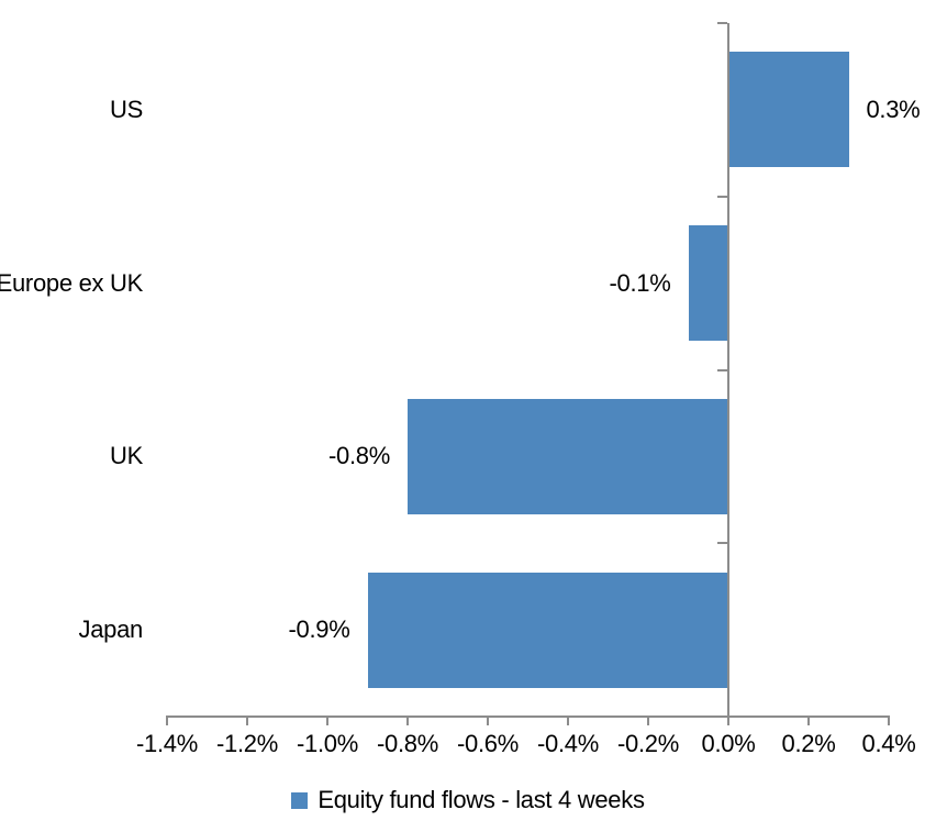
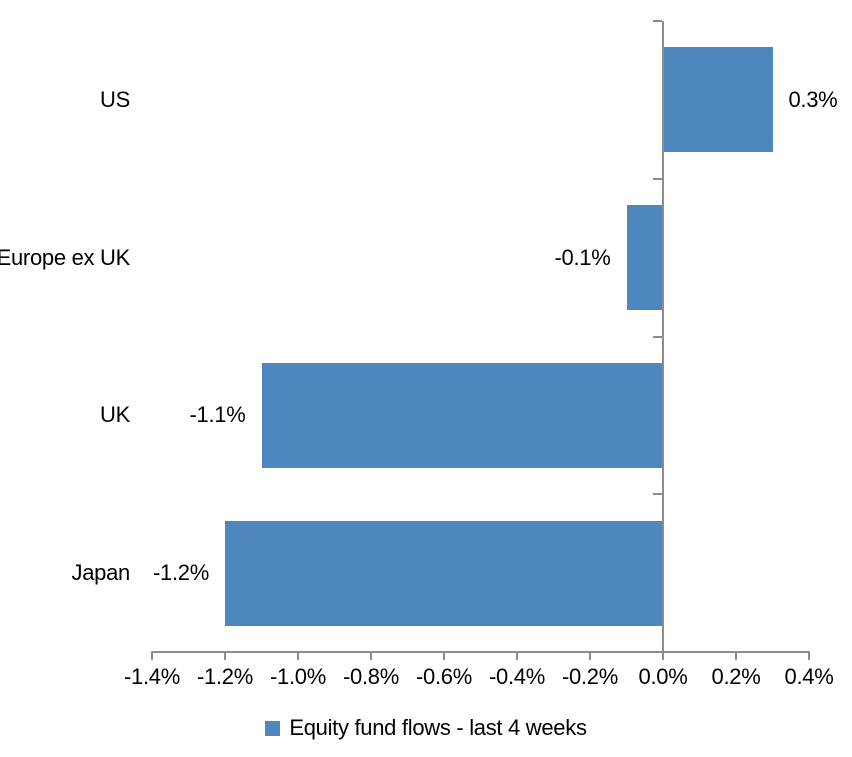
UK: -0.8% -> -1.1%
Japan: -0.9% -> -1.2%
